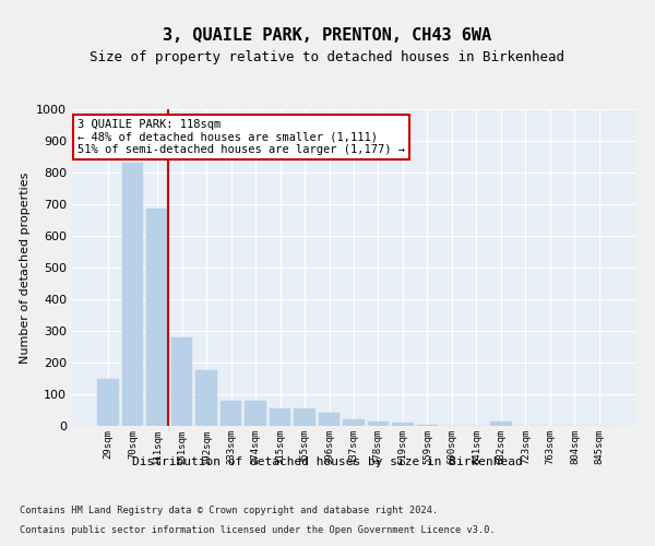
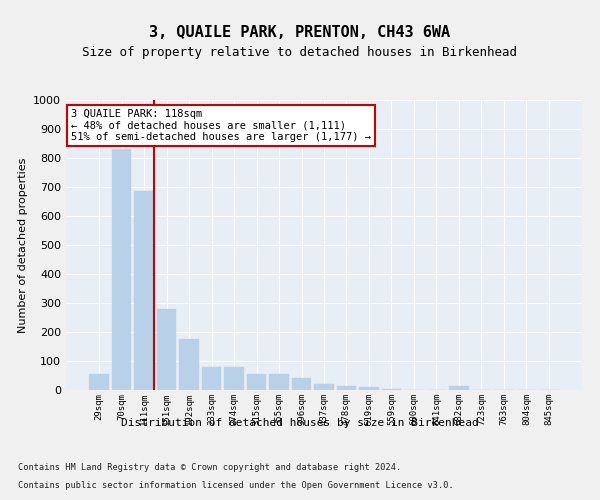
29sqm: 150 -> 55
